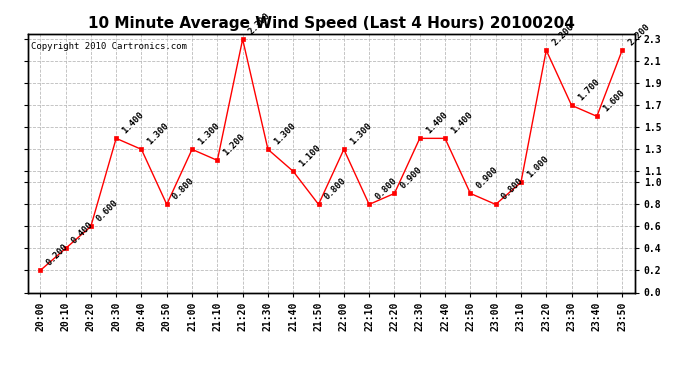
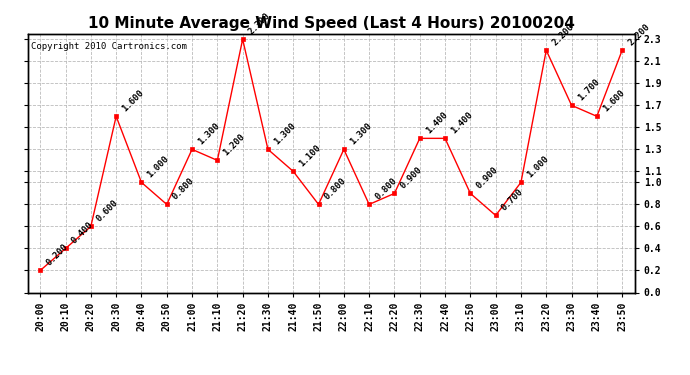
20:30: 1.400 -> 1.600
20:40: 1.300 -> 1.000
23:00: 0.800 -> 0.700
